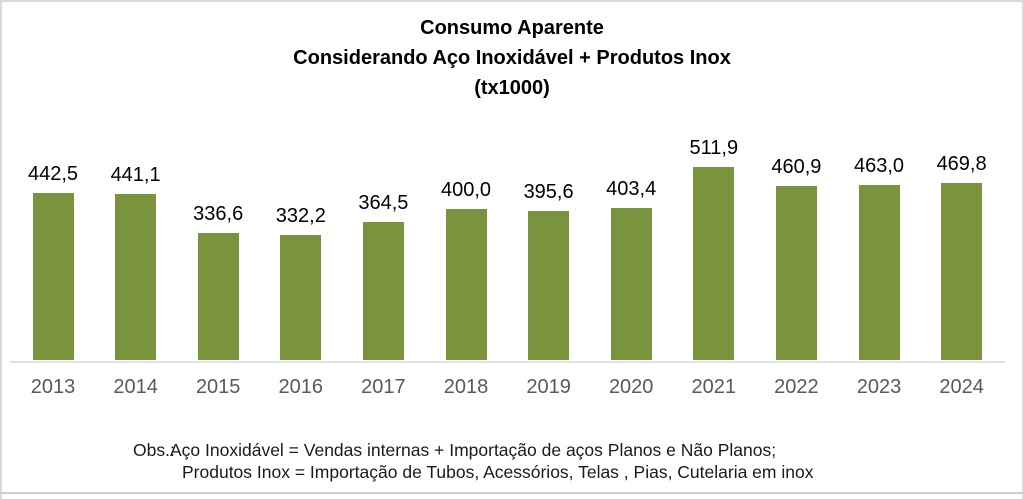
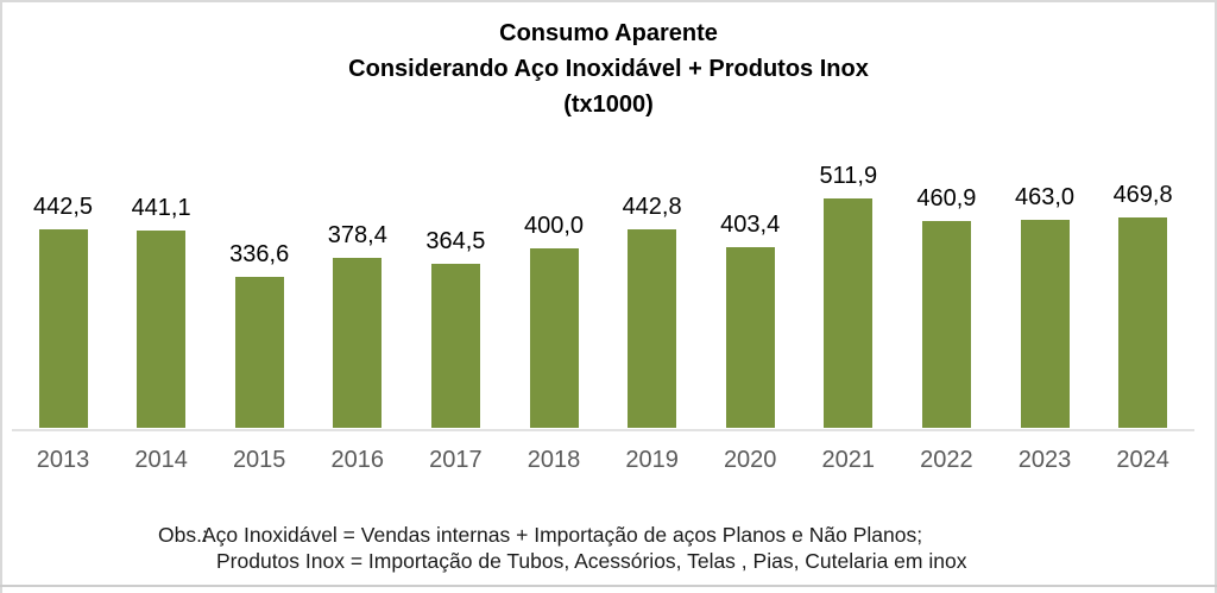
2016: 332,2 -> 378,4
2019: 395,6 -> 442,8
